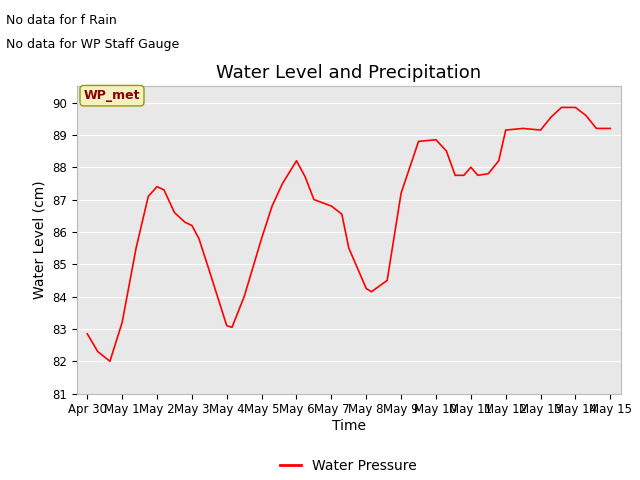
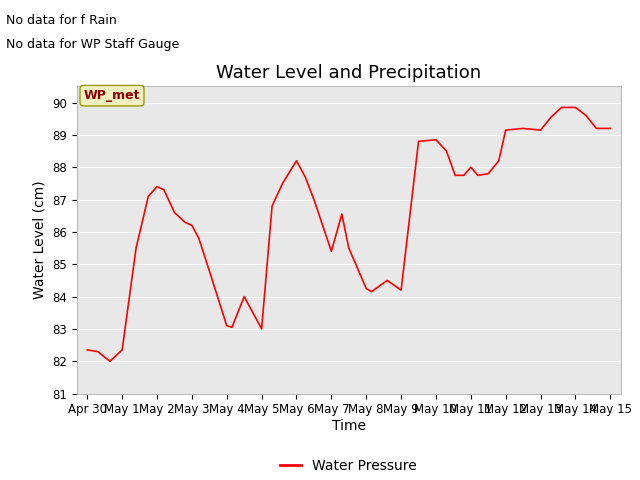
Apr 30: 82.85 -> 82.35
May 1: 83.20 -> 82.35
May 5: 85.80 -> 83.00
May 7: 86.80 -> 85.40
May 9: 87.20 -> 84.20
